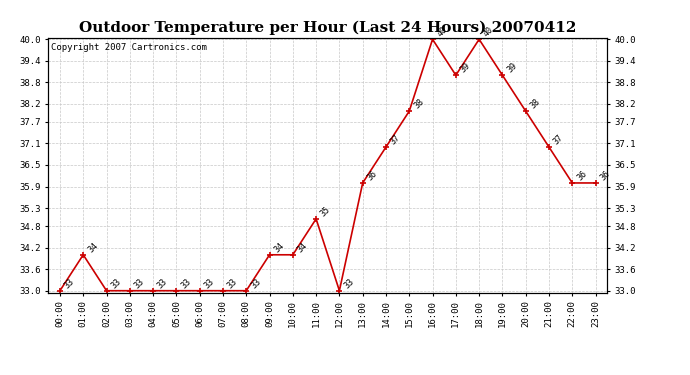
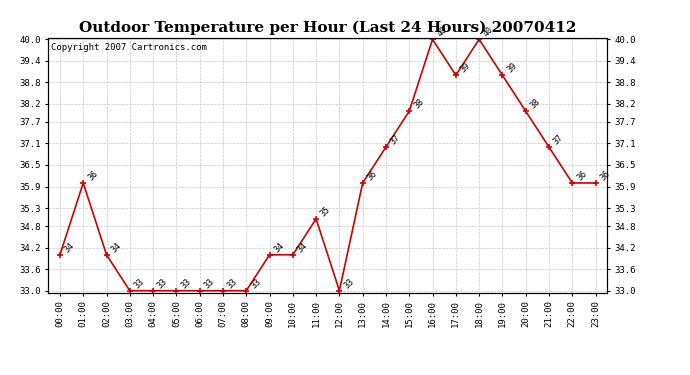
00:00: 33 -> 34
01:00: 34 -> 36
02:00: 33 -> 34
